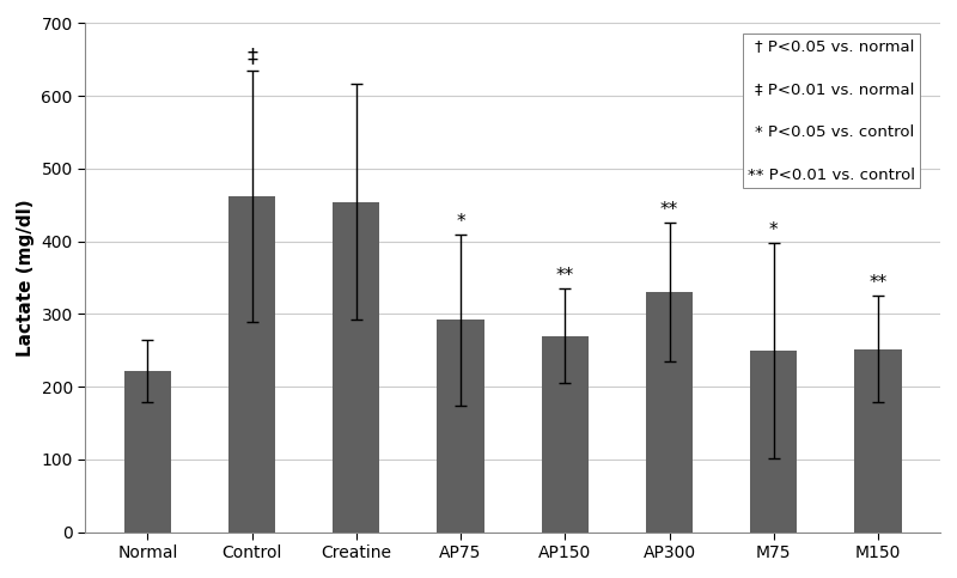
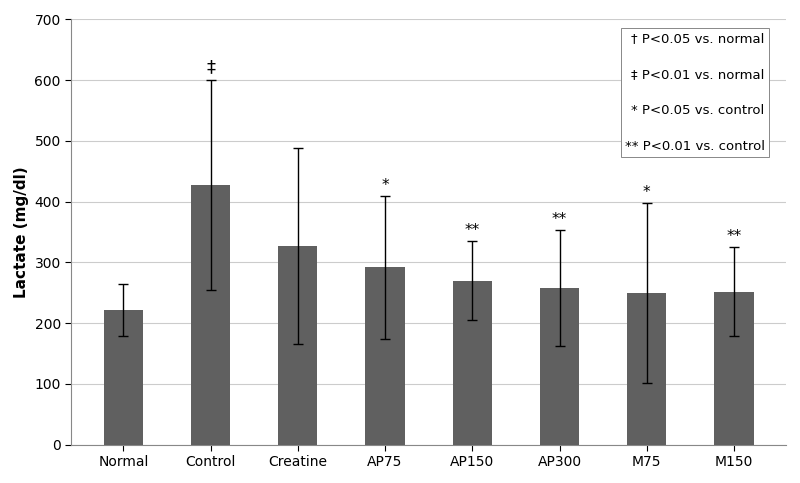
Control: 462 -> 428
Creatine: 454 -> 327
AP300: 330 -> 258
